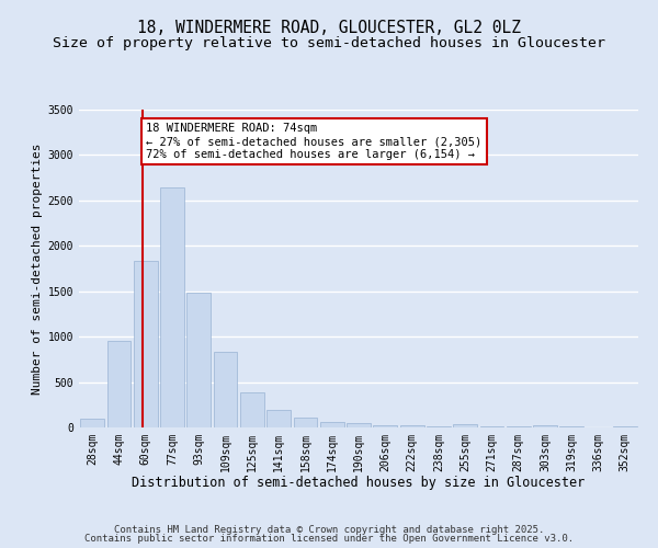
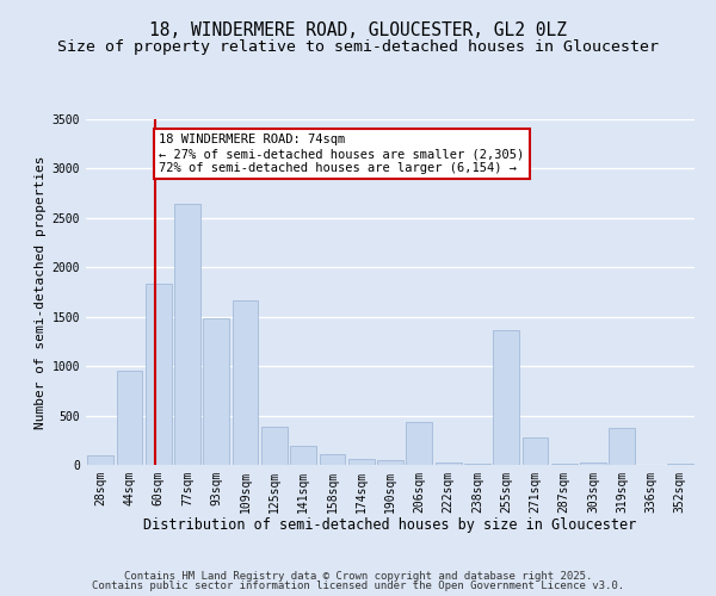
109sqm: 830 -> 1660
206sqm: 30 -> 440
255sqm: 40 -> 1360
271sqm: 20 -> 280
319sqm: 10 -> 380
